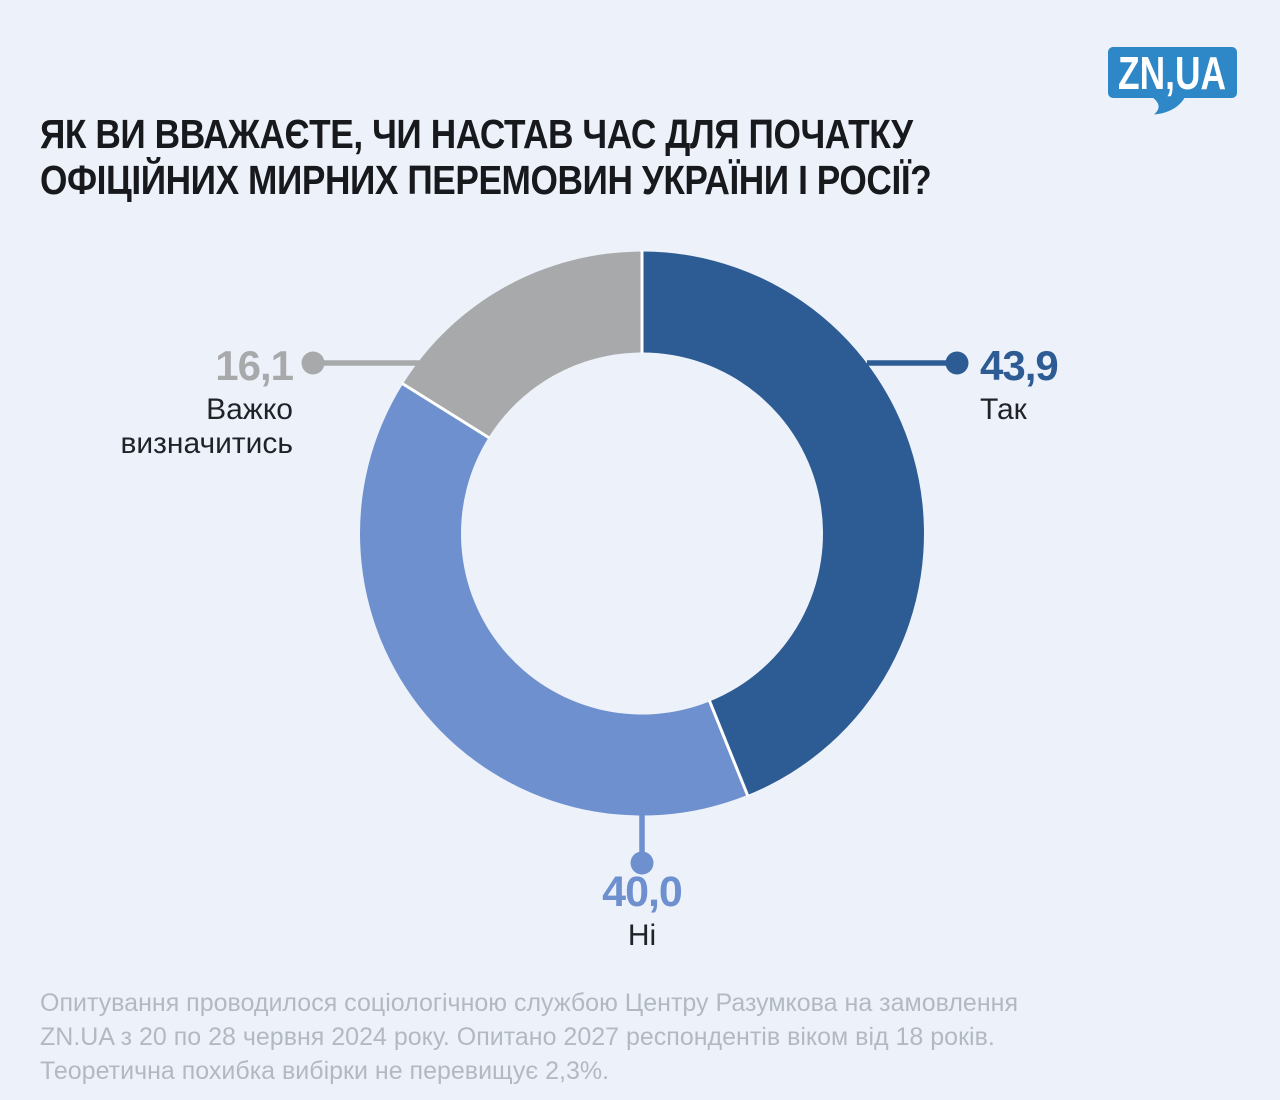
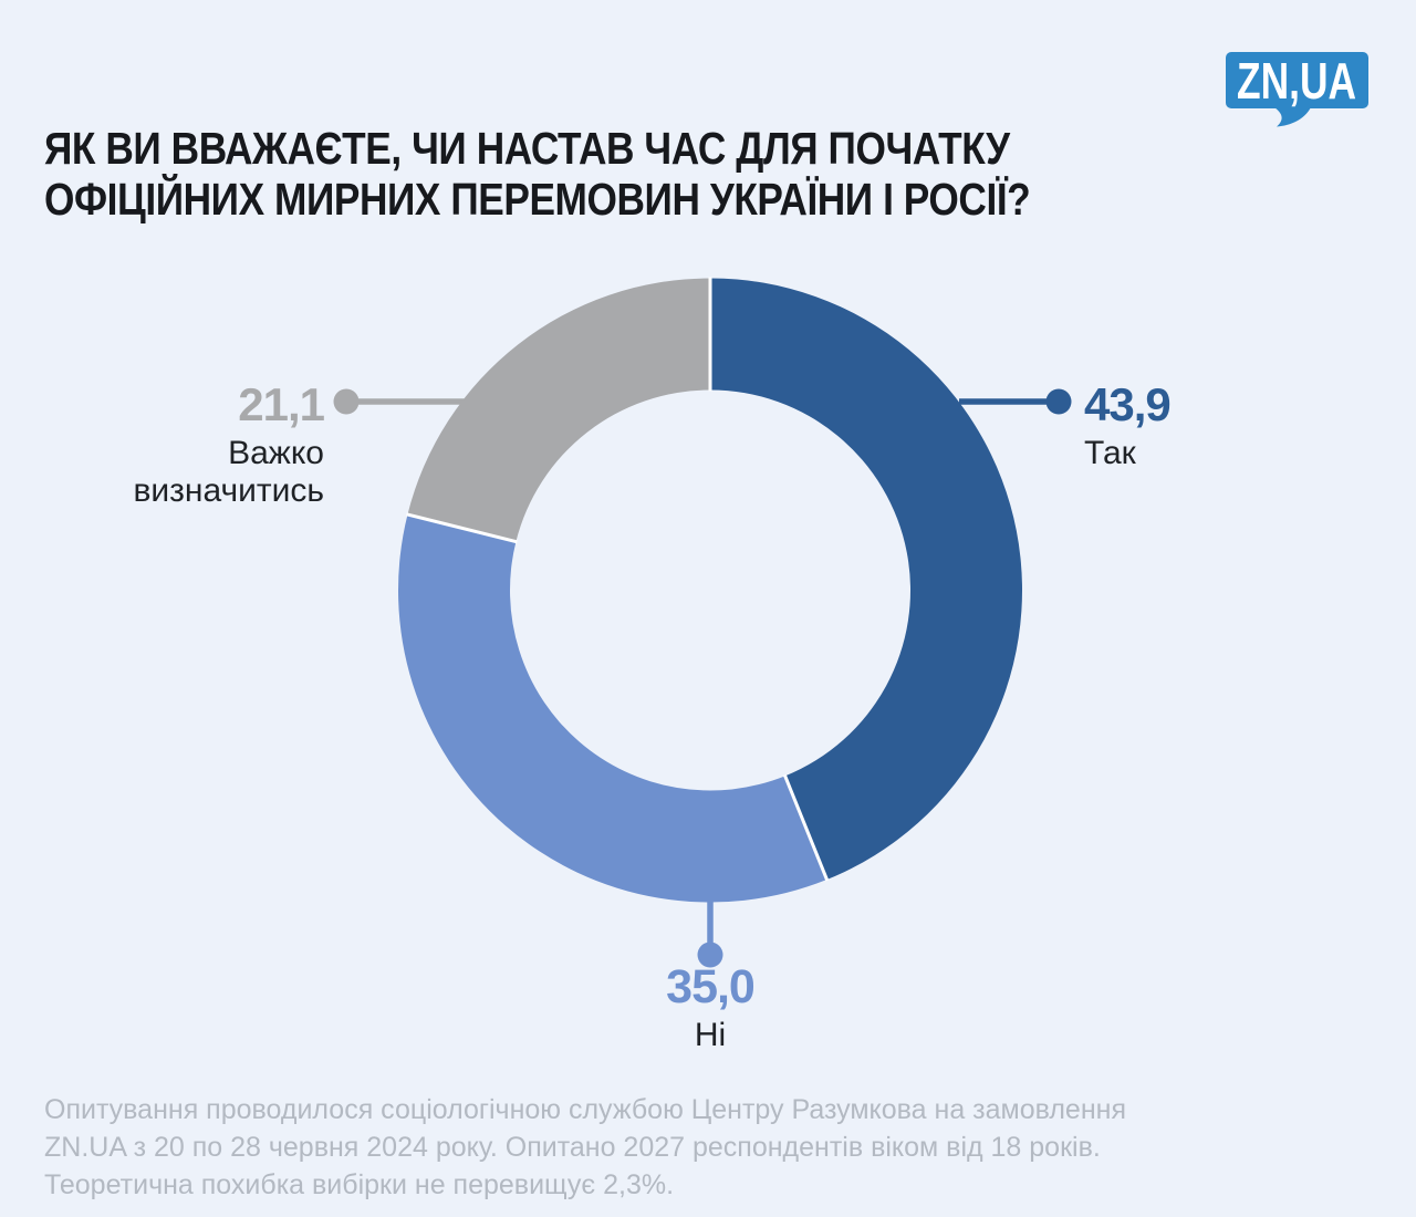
Ні: 40,0 -> 35,0
Важко визначитись: 16,1 -> 21,1
